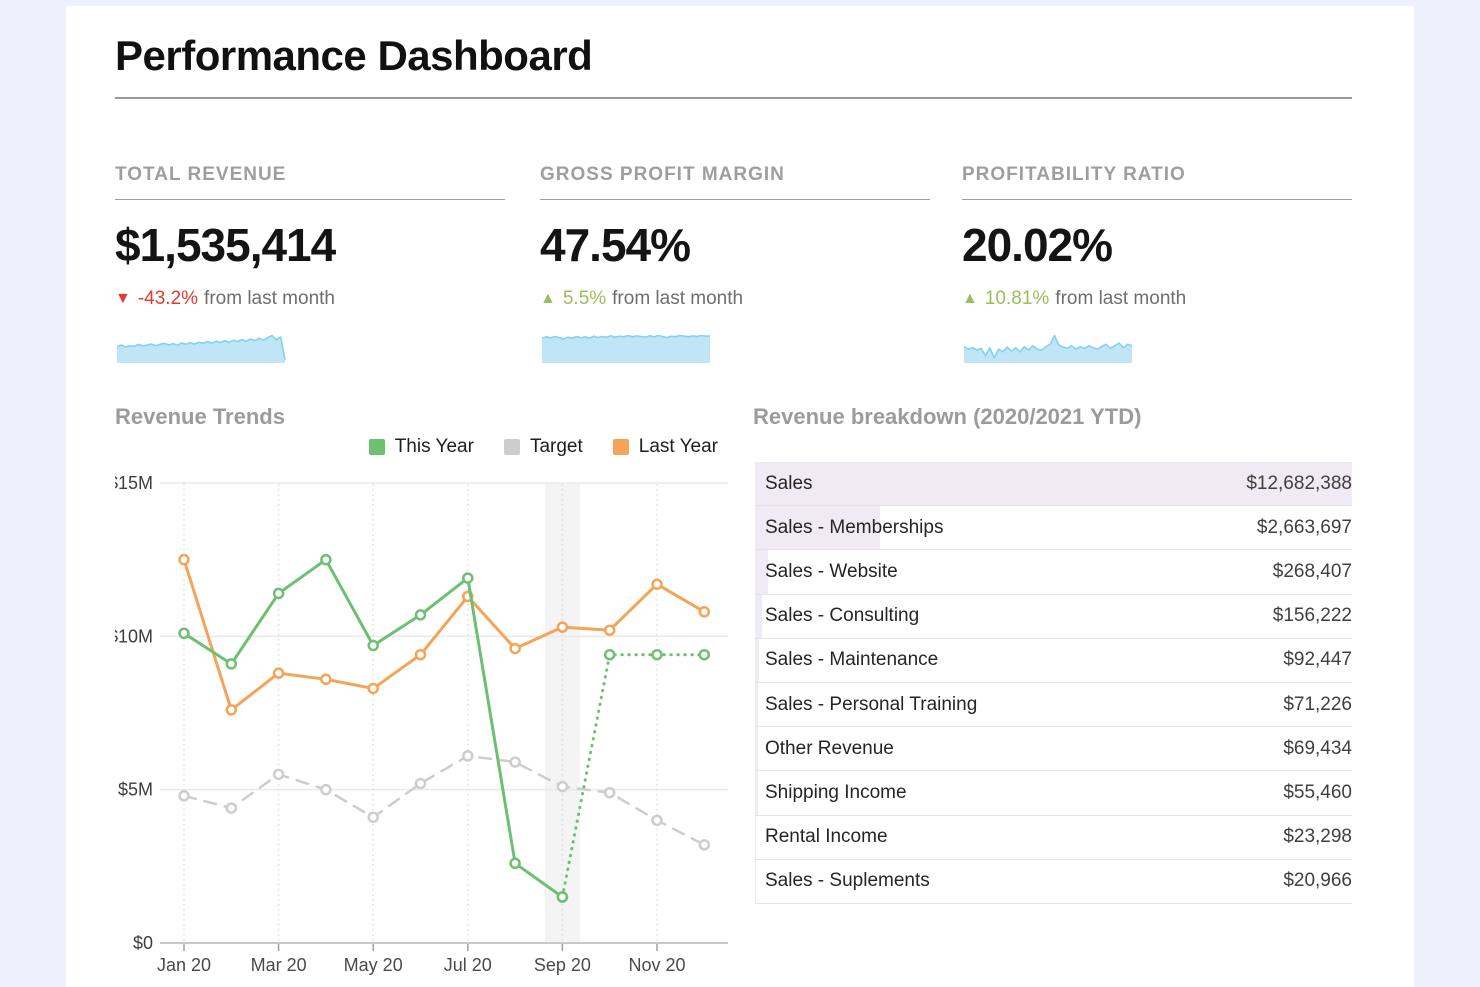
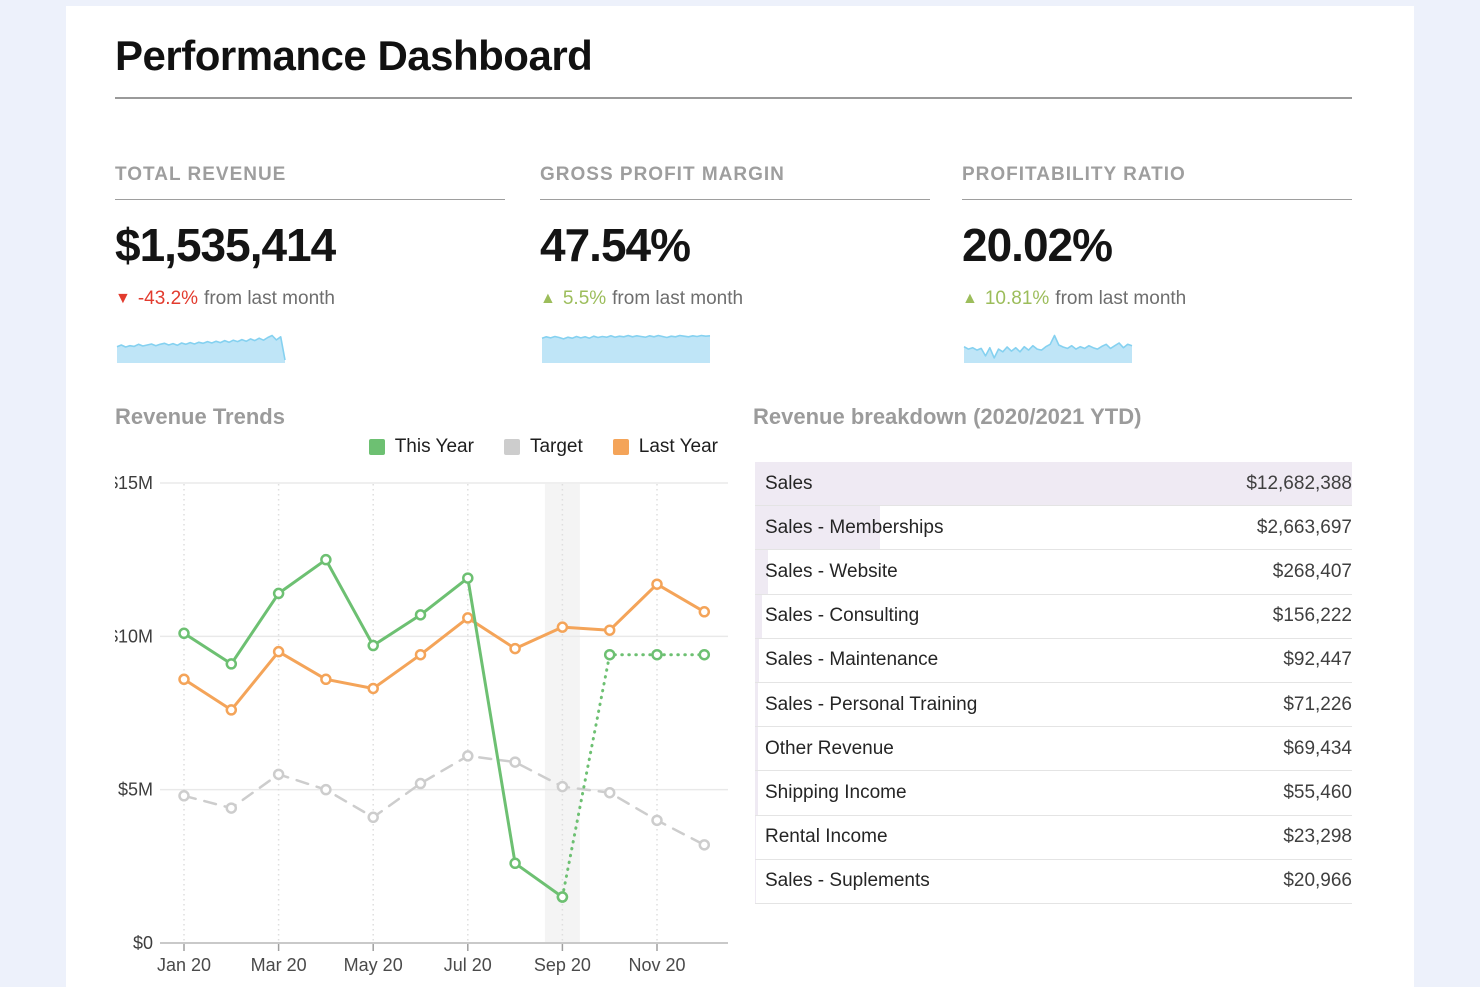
Last Year/Jan 20: $12.5M -> $8.6M
Last Year/Mar 20: $8.8M -> $9.5M
Last Year/Jul 20: $11.3M -> $10.6M
